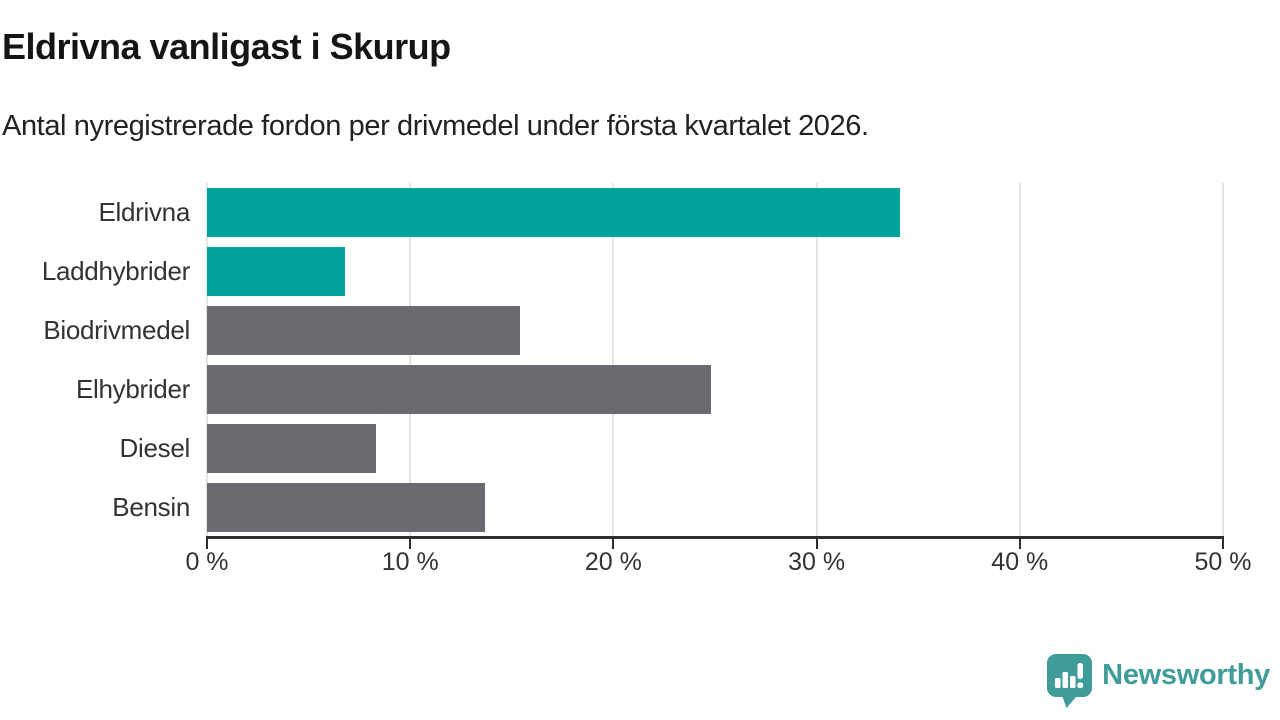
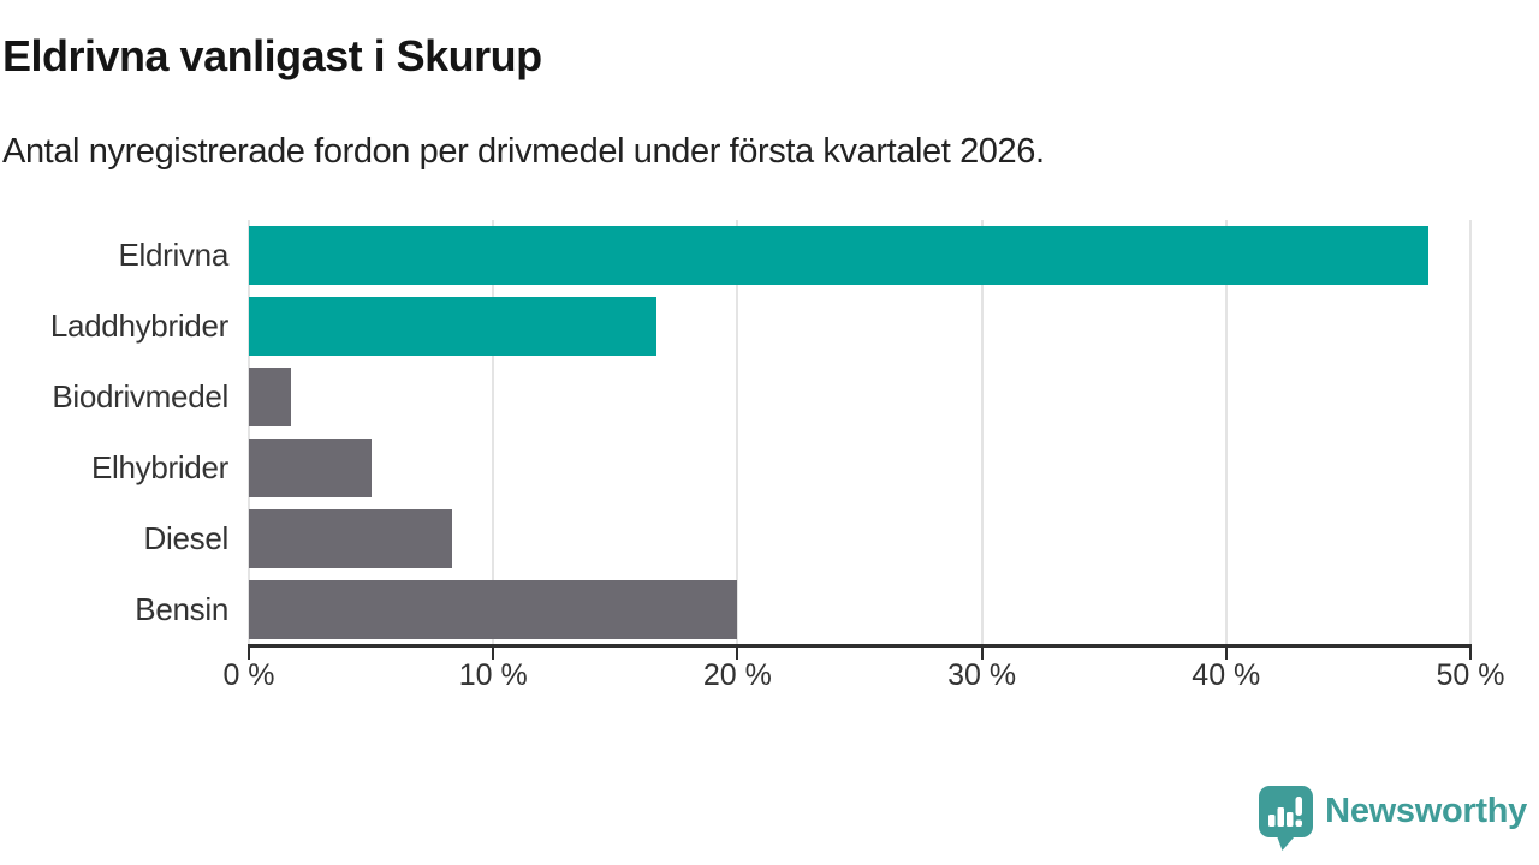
Eldrivna: 34.1% -> 48.3%
Laddhybrider: 6.8% -> 16.7%
Biodrivmedel: 15.4% -> 1.7%
Elhybrider: 24.8% -> 5.0%
Bensin: 13.7% -> 20.0%
